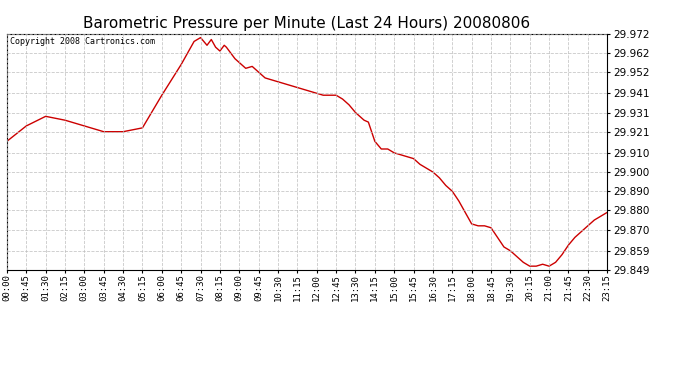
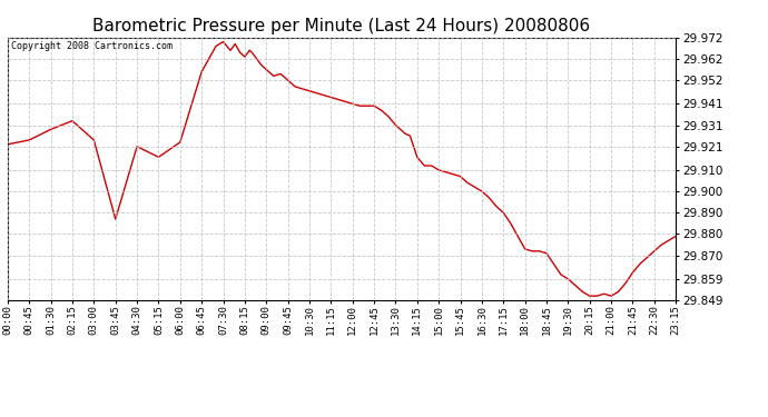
00:00: 29.916 -> 29.922
02:15: 29.927 -> 29.933
03:45: 29.921 -> 29.887
05:15: 29.923 -> 29.916
06:00: 29.940 -> 29.923
